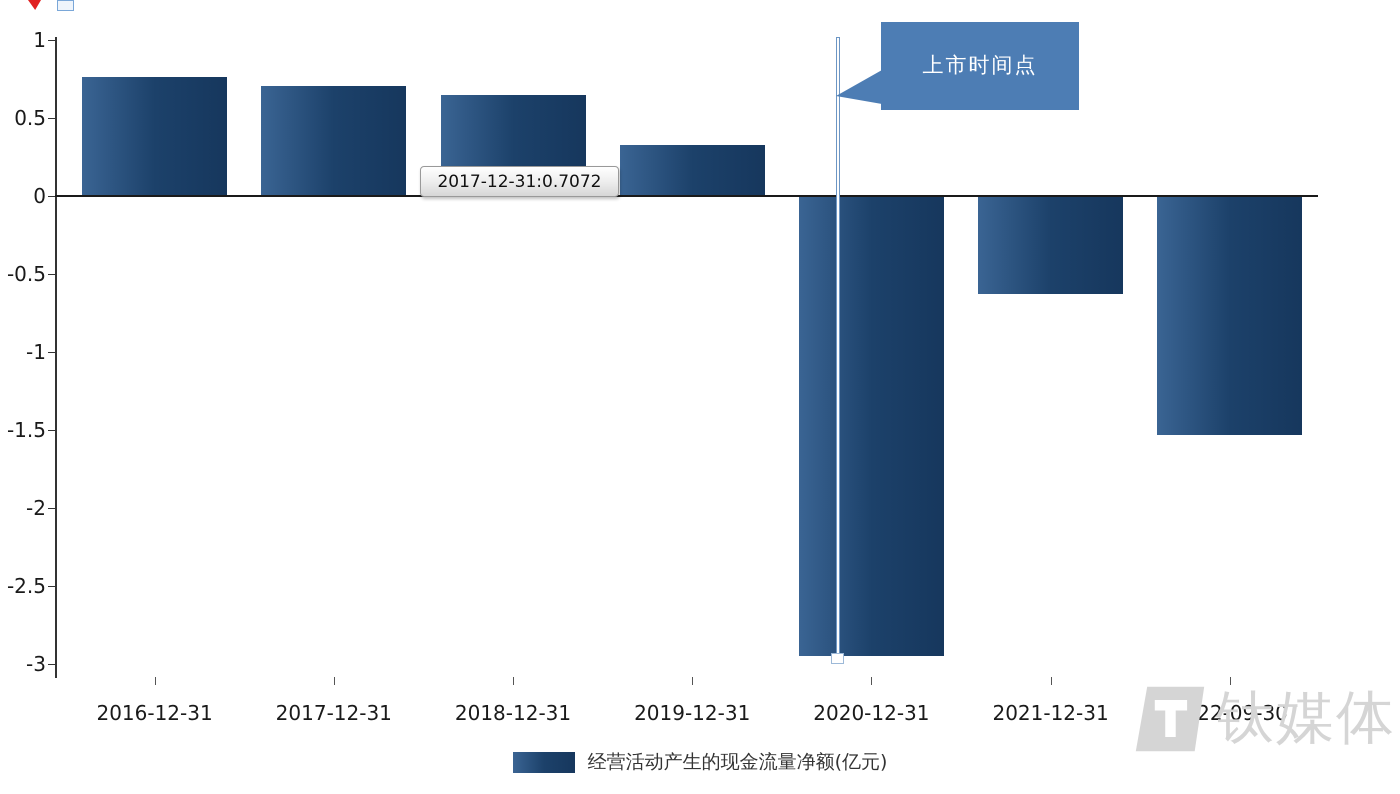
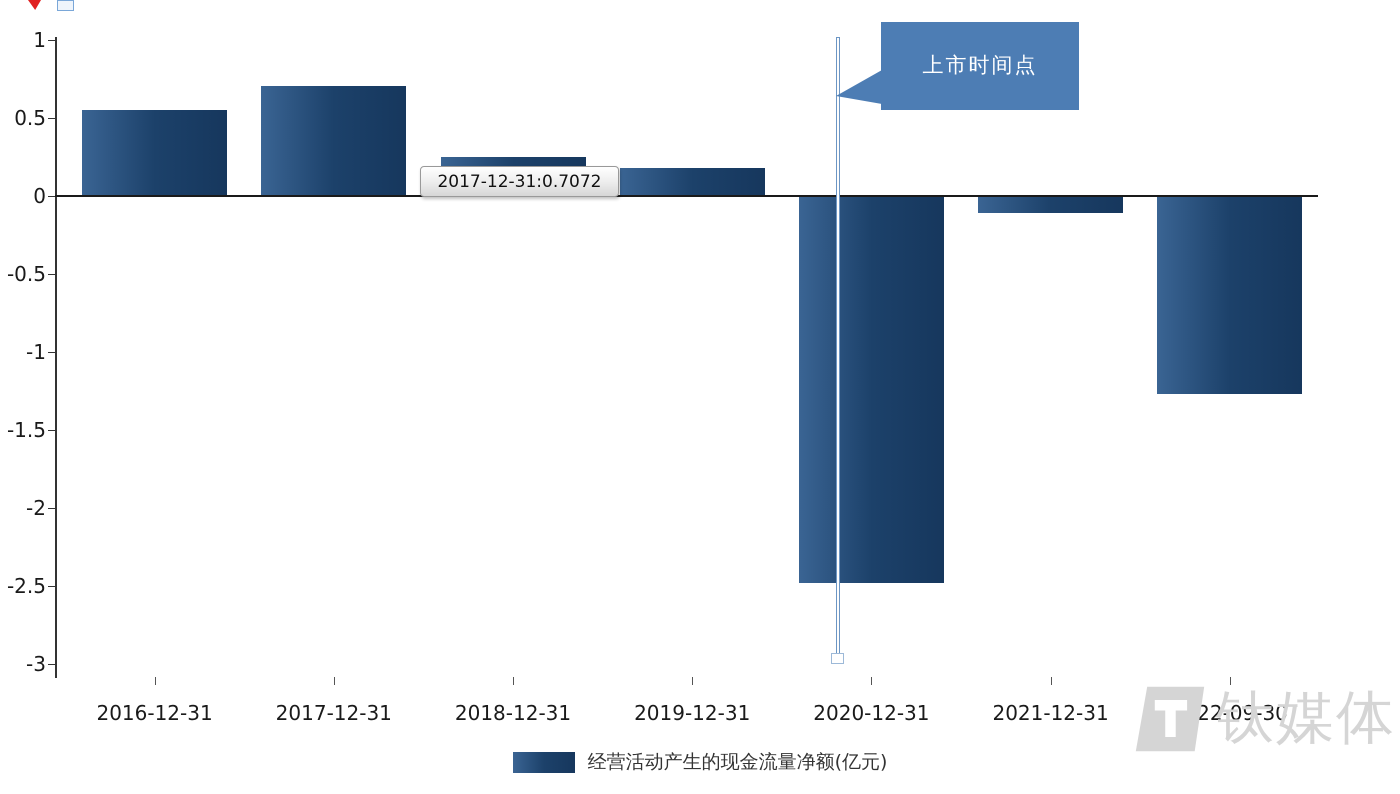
2016-12-31: 0.76 -> 0.55
2018-12-31: 0.65 -> 0.25
2019-12-31: 0.33 -> 0.18
2020-12-31: -2.95 -> -2.48
2021-12-31: -0.63 -> -0.11
2022-09-30: -1.53 -> -1.27
